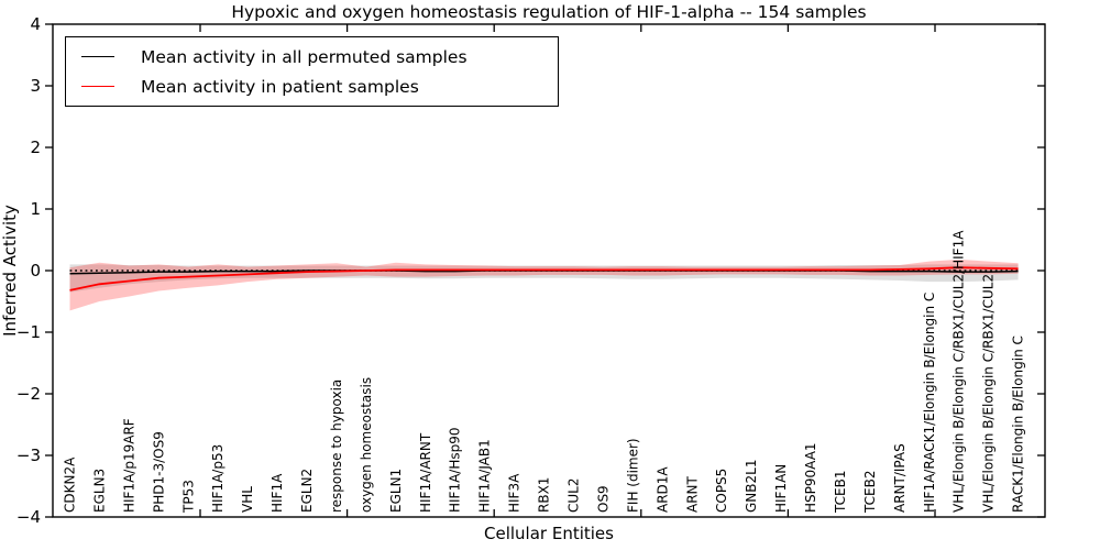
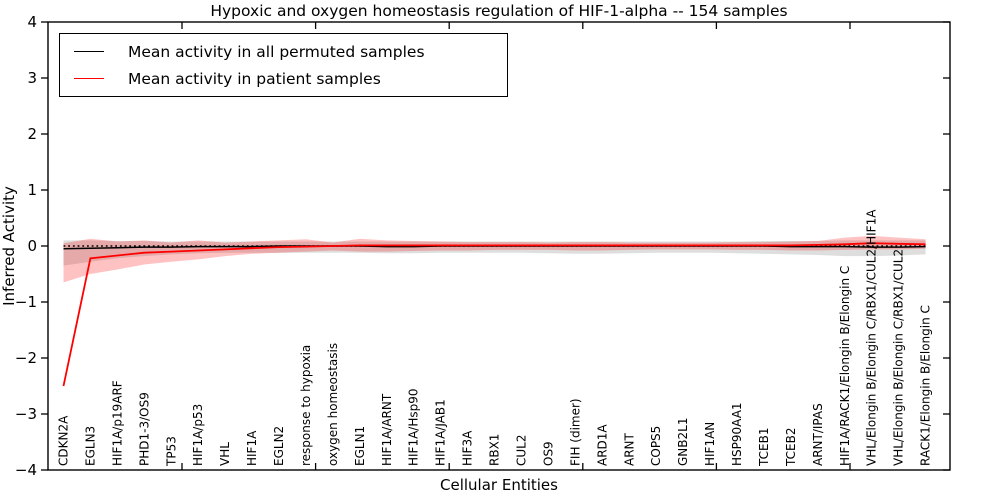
Mean activity in patient samples/CDKN2A: -0.3 -> -2.5
